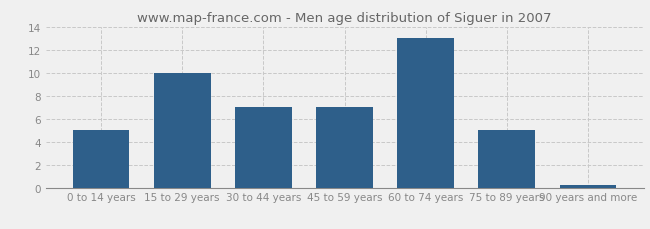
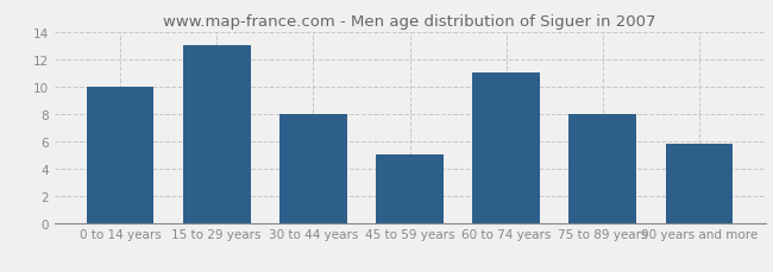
0 to 14 years: 5.0 -> 10.0
15 to 29 years: 10.0 -> 13.0
30 to 44 years: 7.0 -> 8.0
45 to 59 years: 7.0 -> 5.0
60 to 74 years: 13.0 -> 11.0
75 to 89 years: 5.0 -> 8.0
90 years and more: 0.2 -> 5.8
